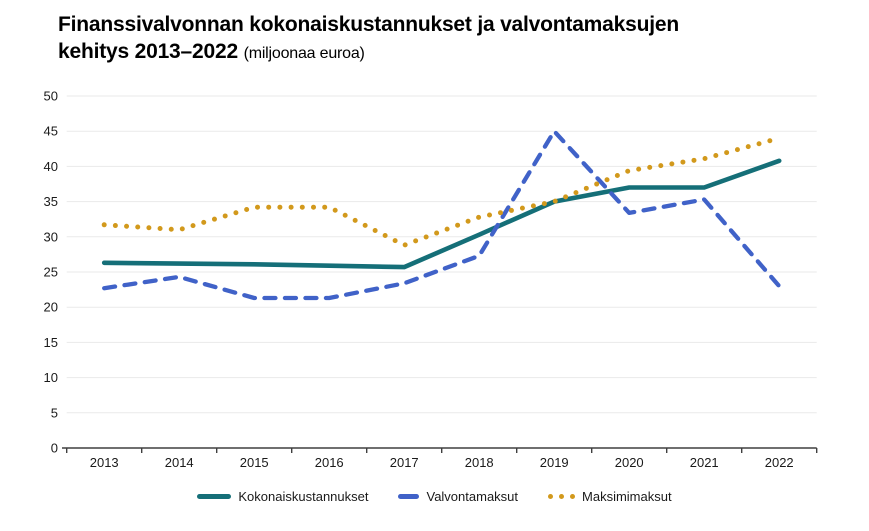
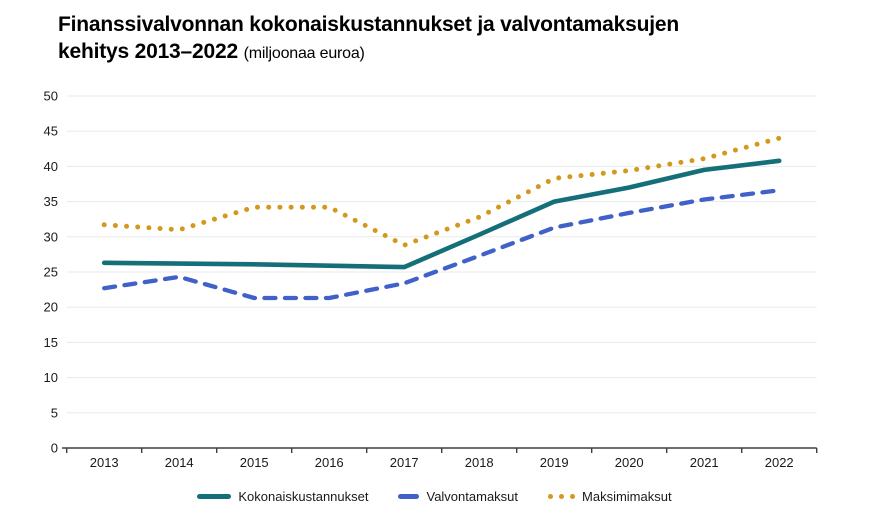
Valvontamaksut/2019: 45 -> 31
Maksimimaksut/2019: 35 -> 38
Kokonaiskustannukset/2021: 37 -> 40
Valvontamaksut/2022: 23 -> 37
